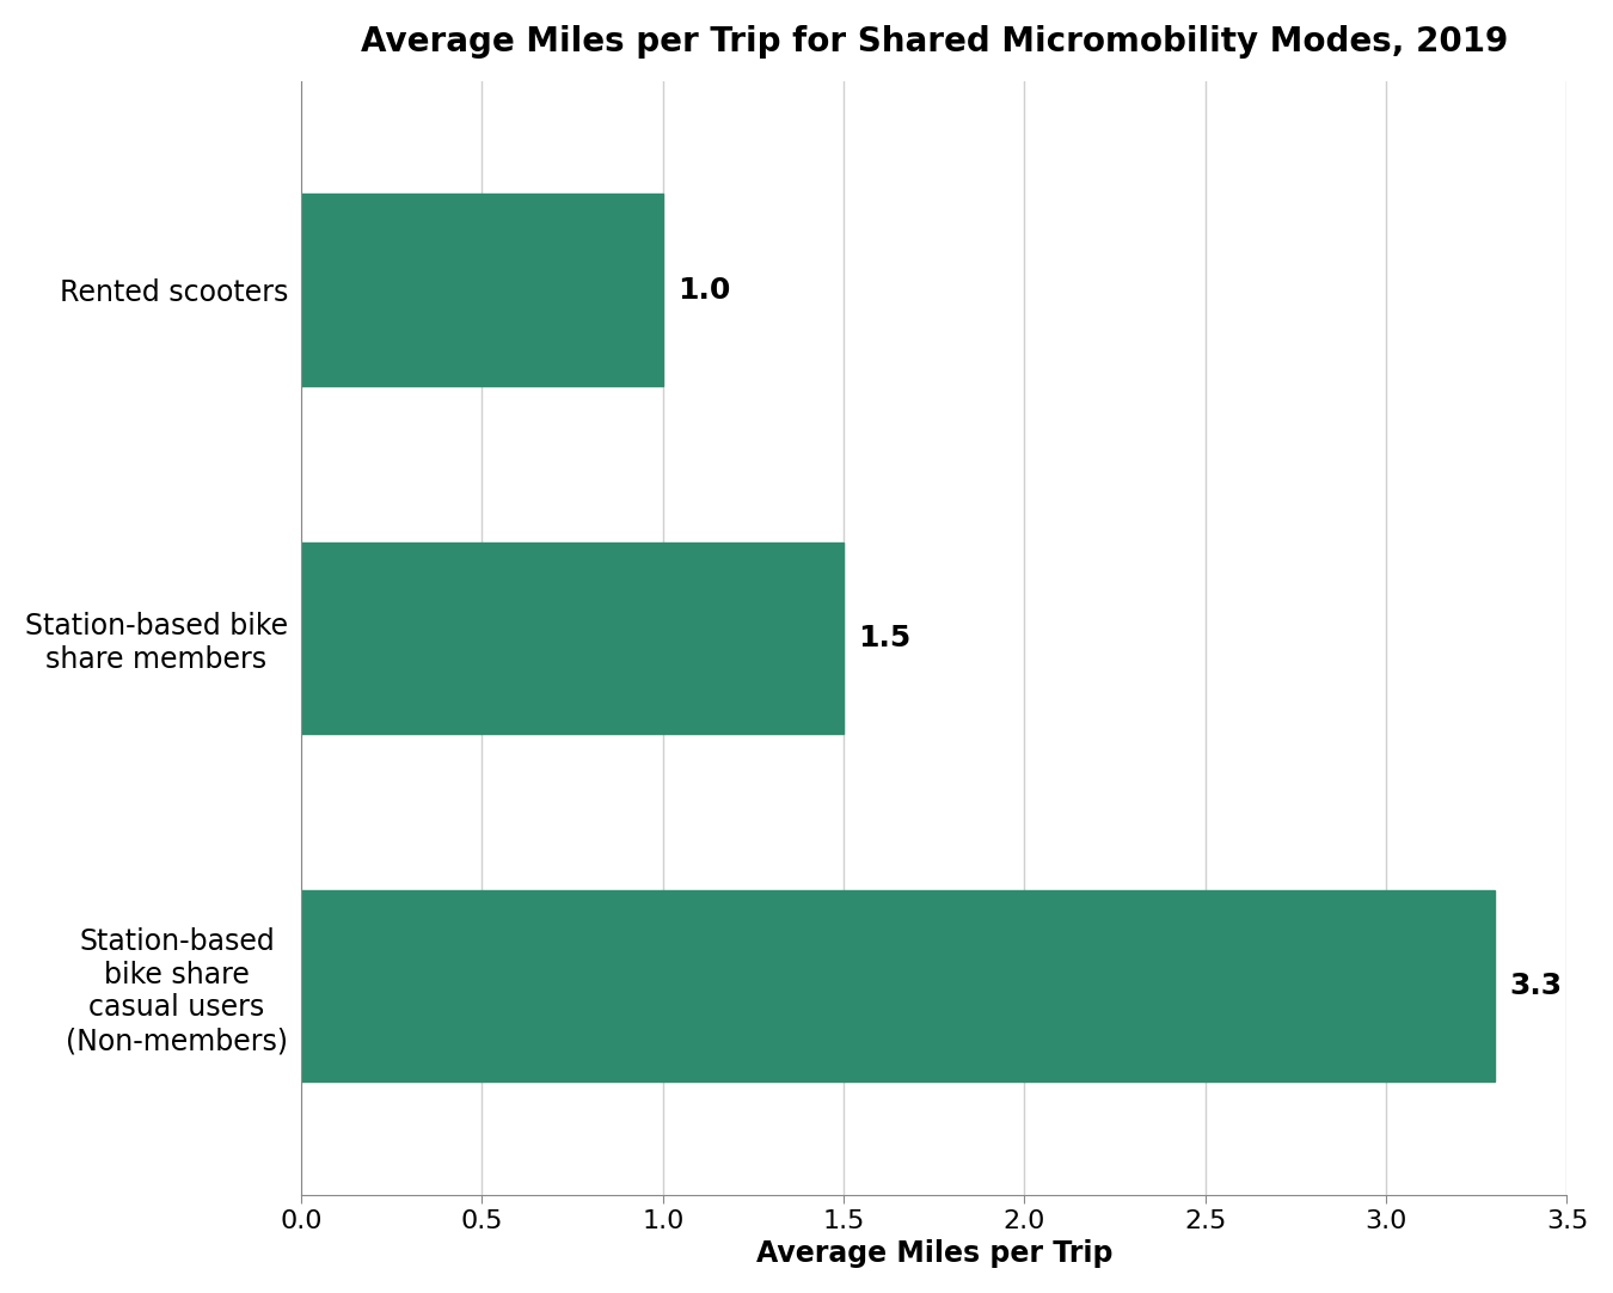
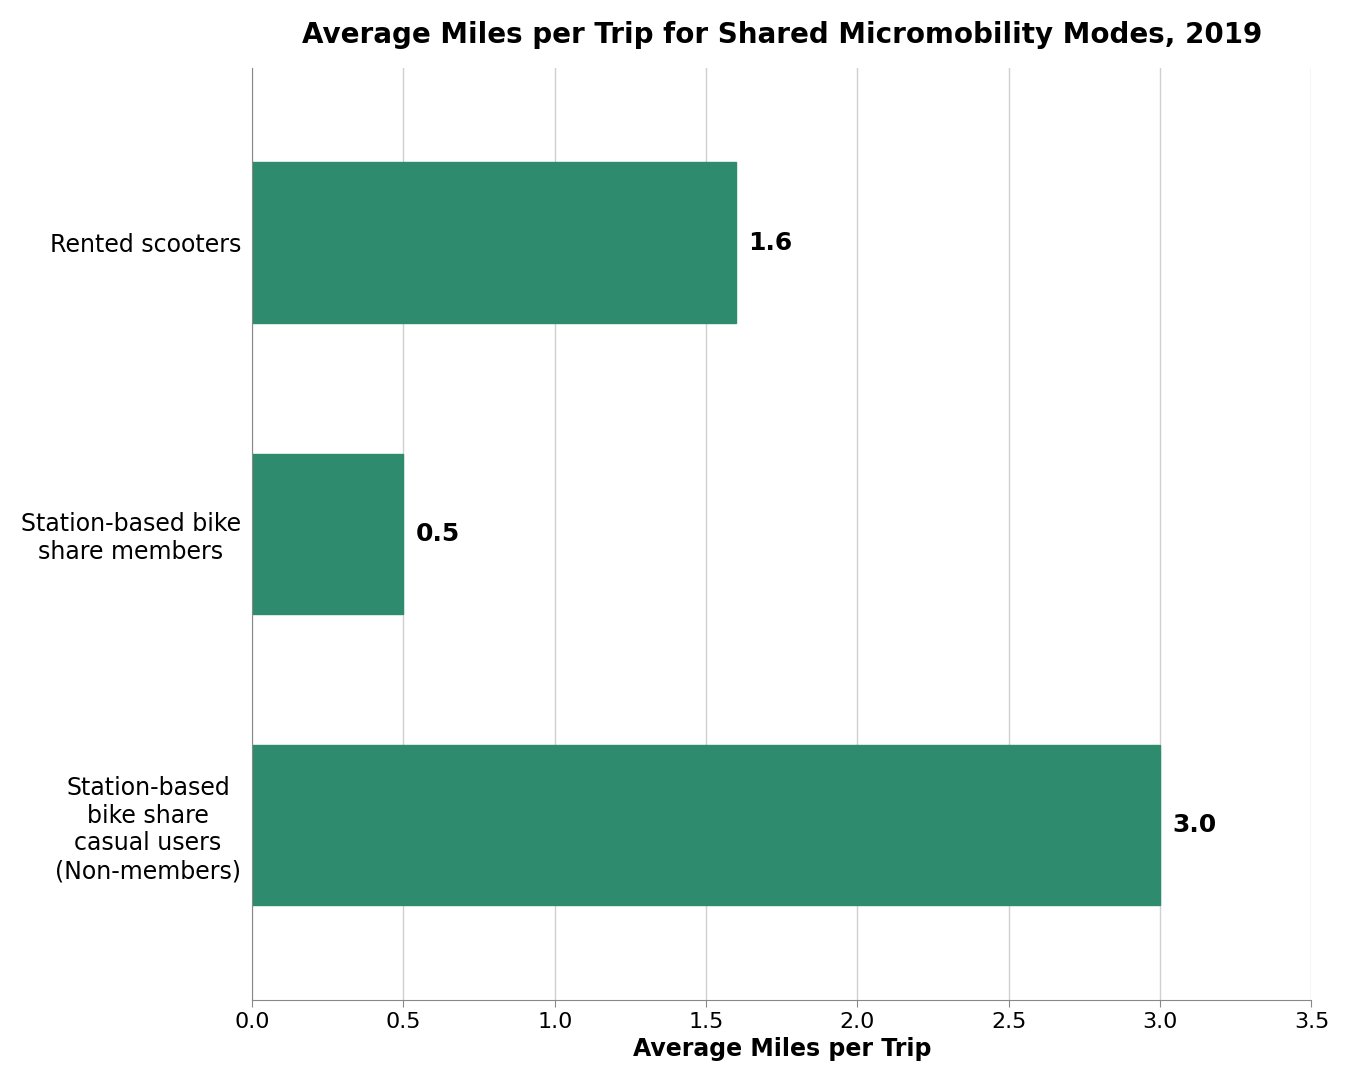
Rented scooters: 1.0 -> 1.6
Station-based bike share members: 1.5 -> 0.5
Station-based bike share casual users (Non-members): 3.3 -> 3.0
